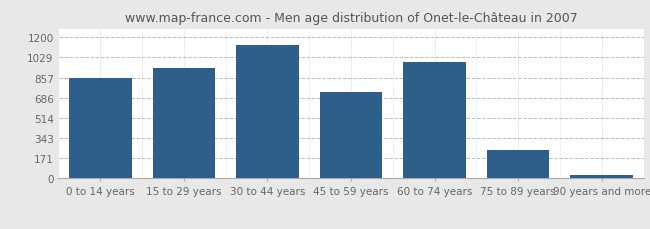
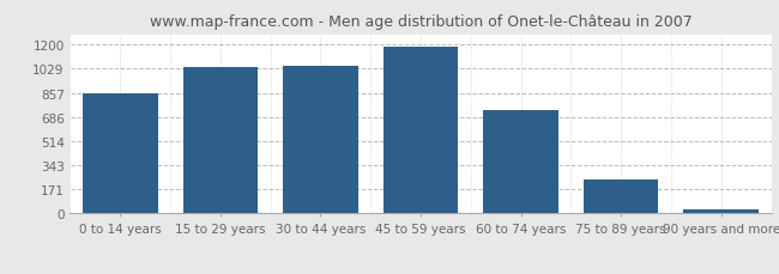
15 to 29 years: 940 -> 1040
30 to 44 years: 1130 -> 1040
45 to 59 years: 730 -> 1180
60 to 74 years: 990 -> 730
